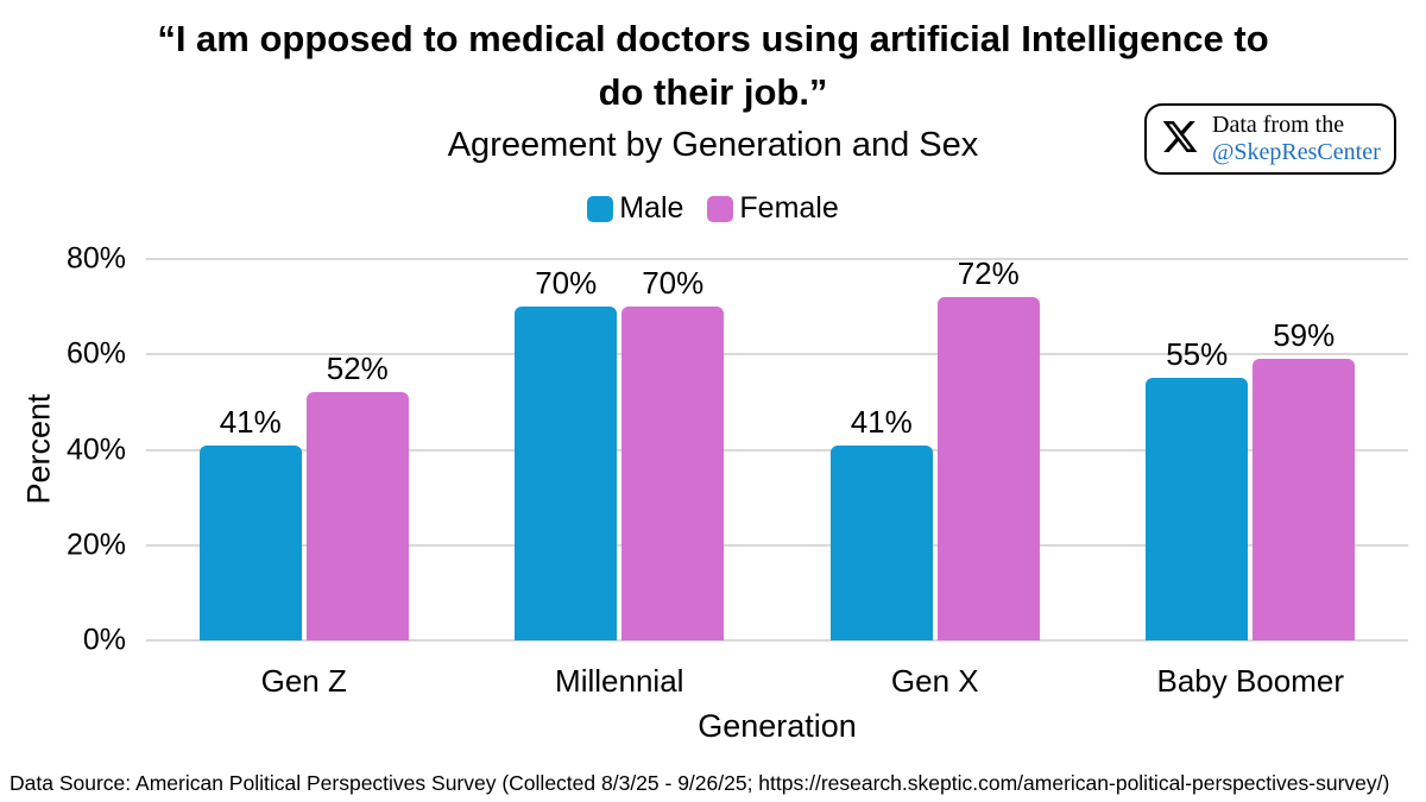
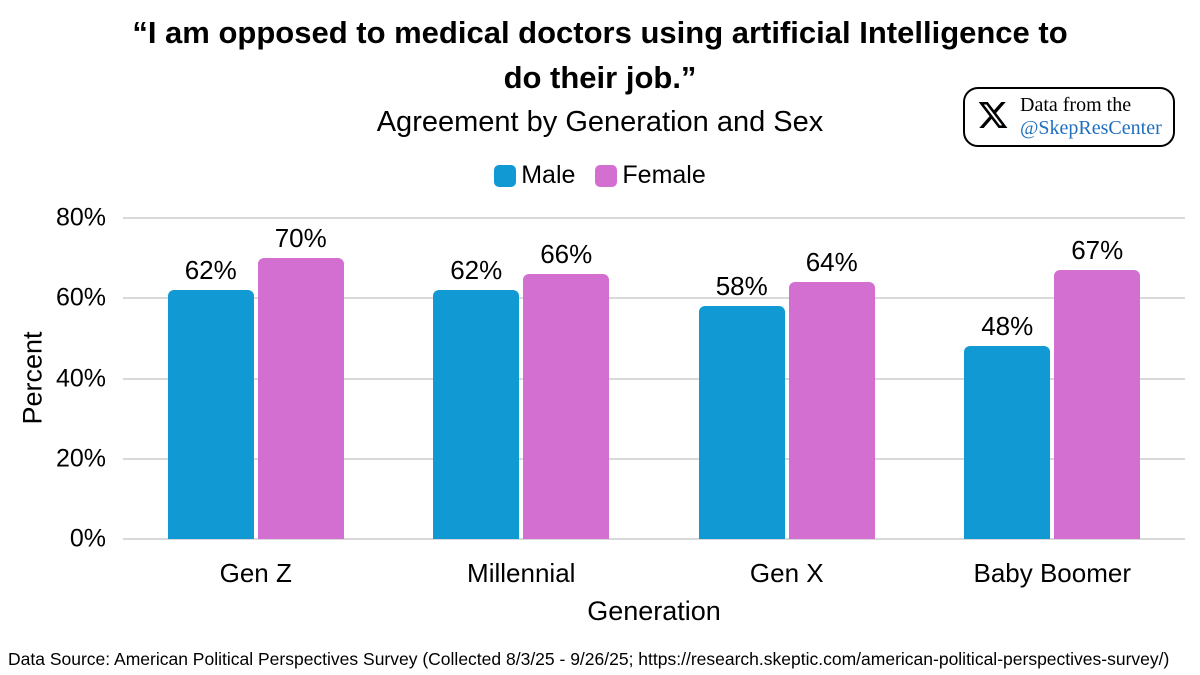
Male/Gen Z: 41% -> 62%
Female/Gen Z: 52% -> 70%
Male/Millennial: 70% -> 62%
Female/Millennial: 70% -> 66%
Male/Gen X: 41% -> 58%
Female/Gen X: 72% -> 64%
Male/Baby Boomer: 55% -> 48%
Female/Baby Boomer: 59% -> 67%
